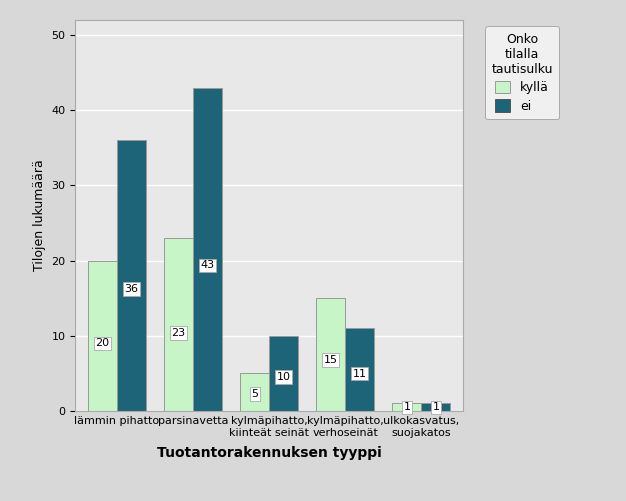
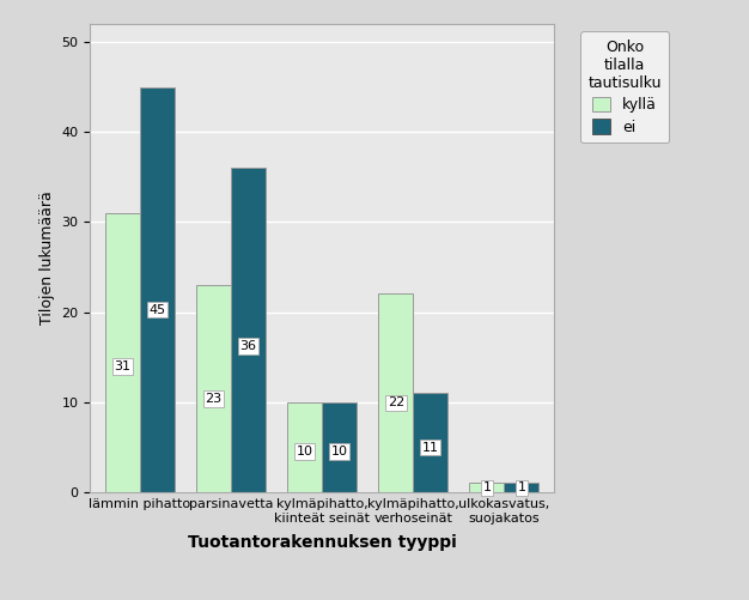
kyllä/lämmin pihatto: 20 -> 31
ei/lämmin pihatto: 36 -> 45
ei/parsinavetta: 43 -> 36
kyllä/kylmäpihatto, kiinteät seinät: 5 -> 10
kyllä/kylmäpihatto, verhoseinät: 15 -> 22
